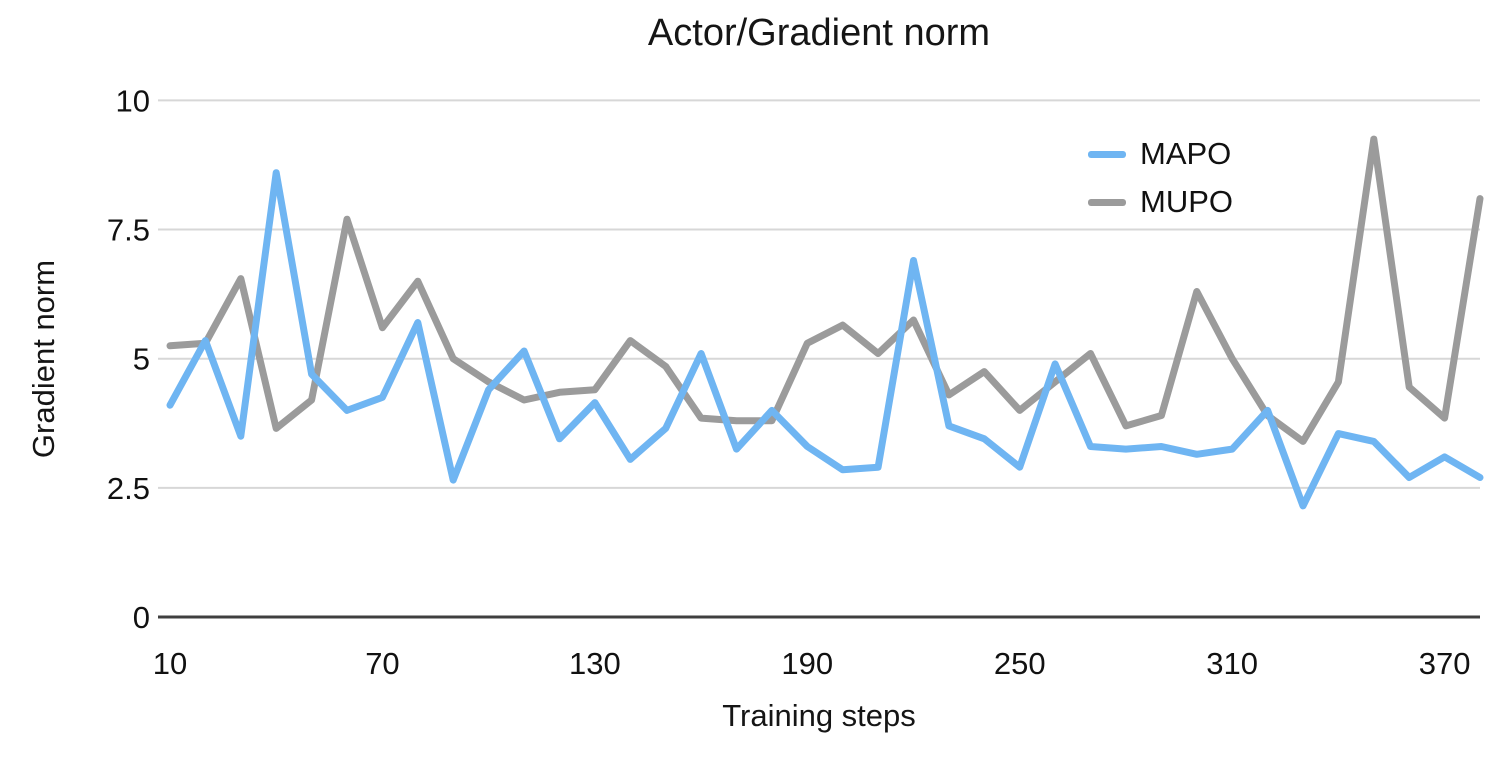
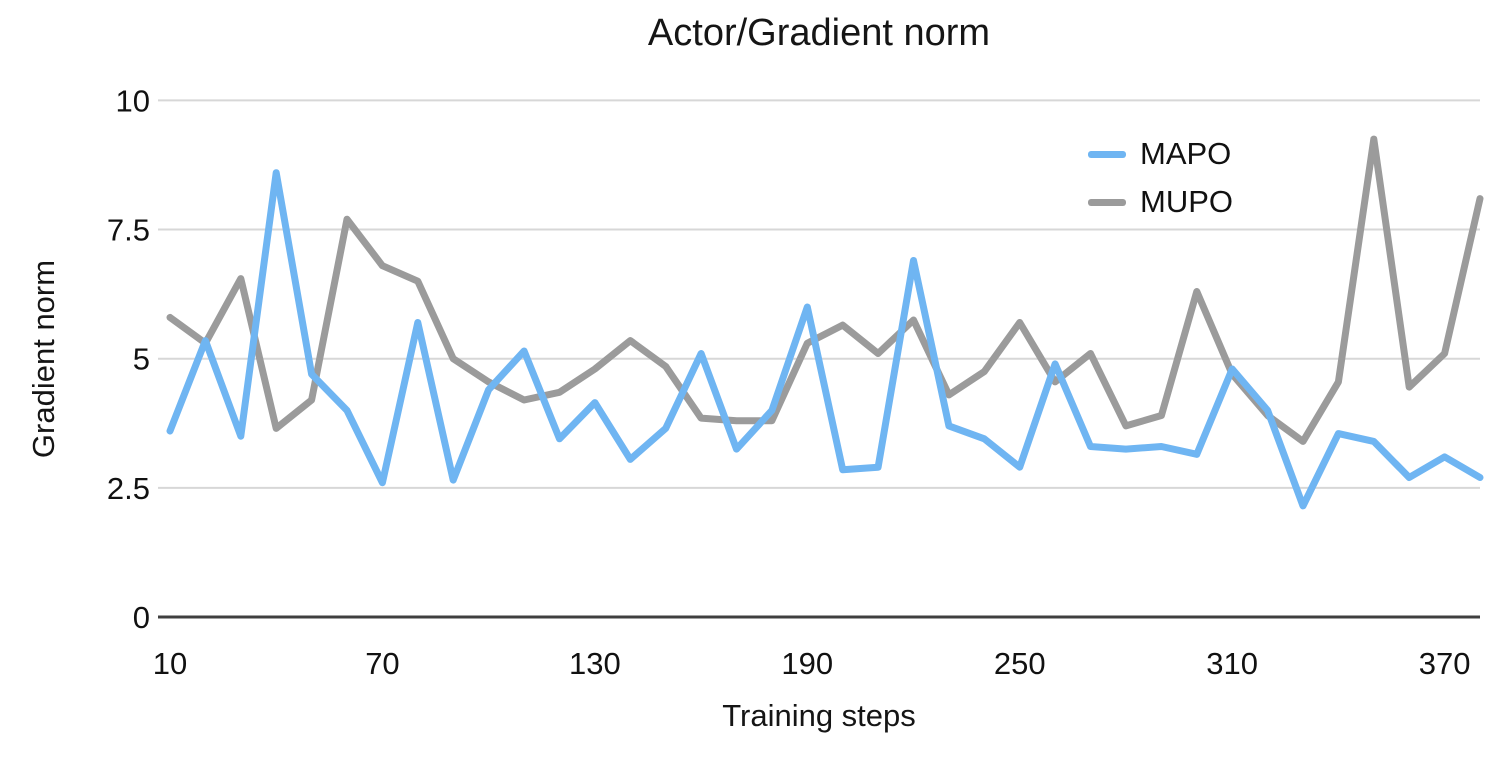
MAPO/10: 4.1 -> 3.6
MUPO/10: 5.2 -> 5.8
MAPO/70: 4.2 -> 2.6
MUPO/70: 5.6 -> 6.8
MUPO/130: 4.4 -> 4.8
MAPO/190: 3.3 -> 6.0
MUPO/250: 4.0 -> 5.7
MAPO/310: 3.2 -> 4.8
MUPO/310: 5.0 -> 4.7
MUPO/370: 3.9 -> 5.1
